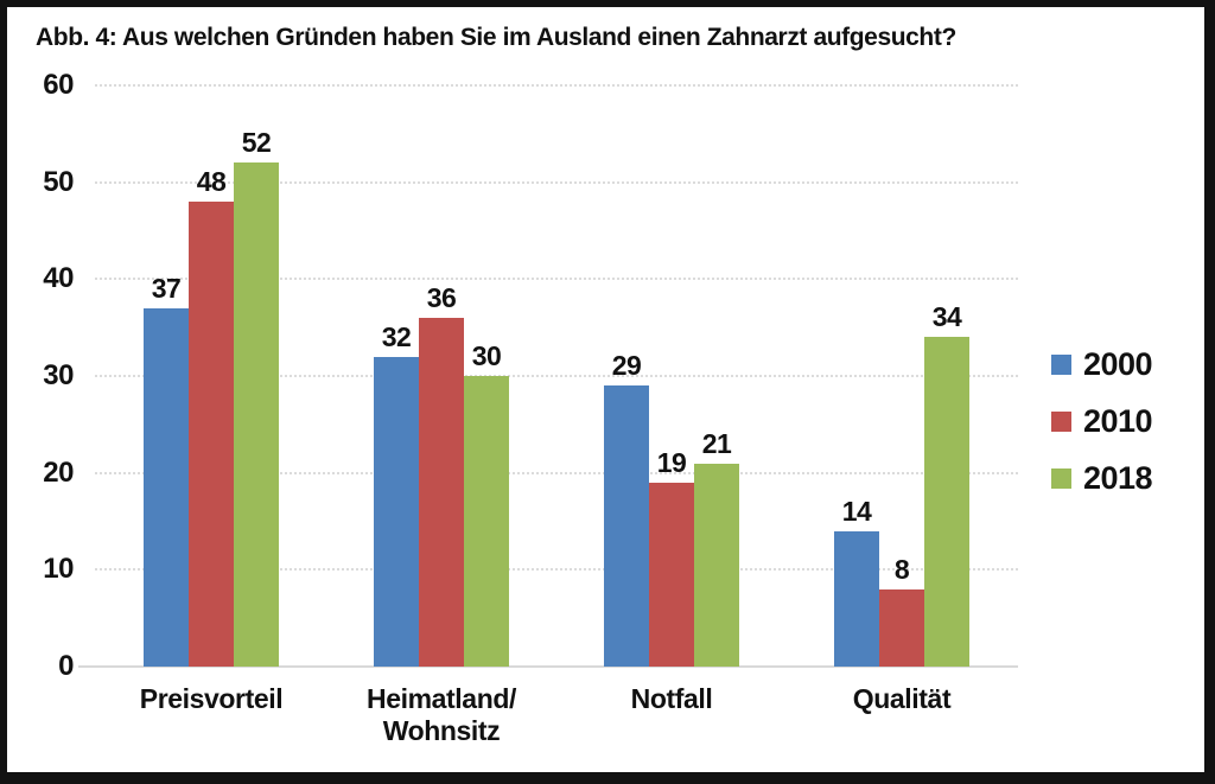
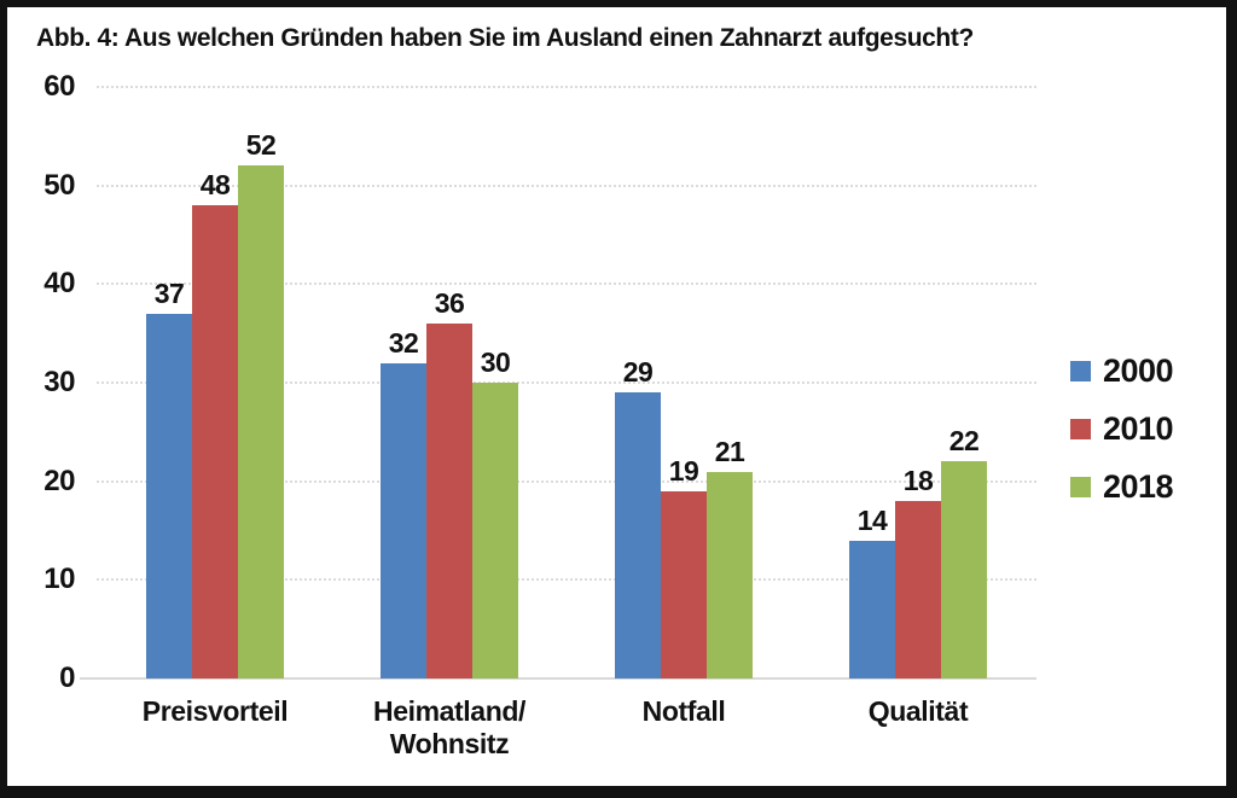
2010/Qualität: 8 -> 18
2018/Qualität: 34 -> 22
